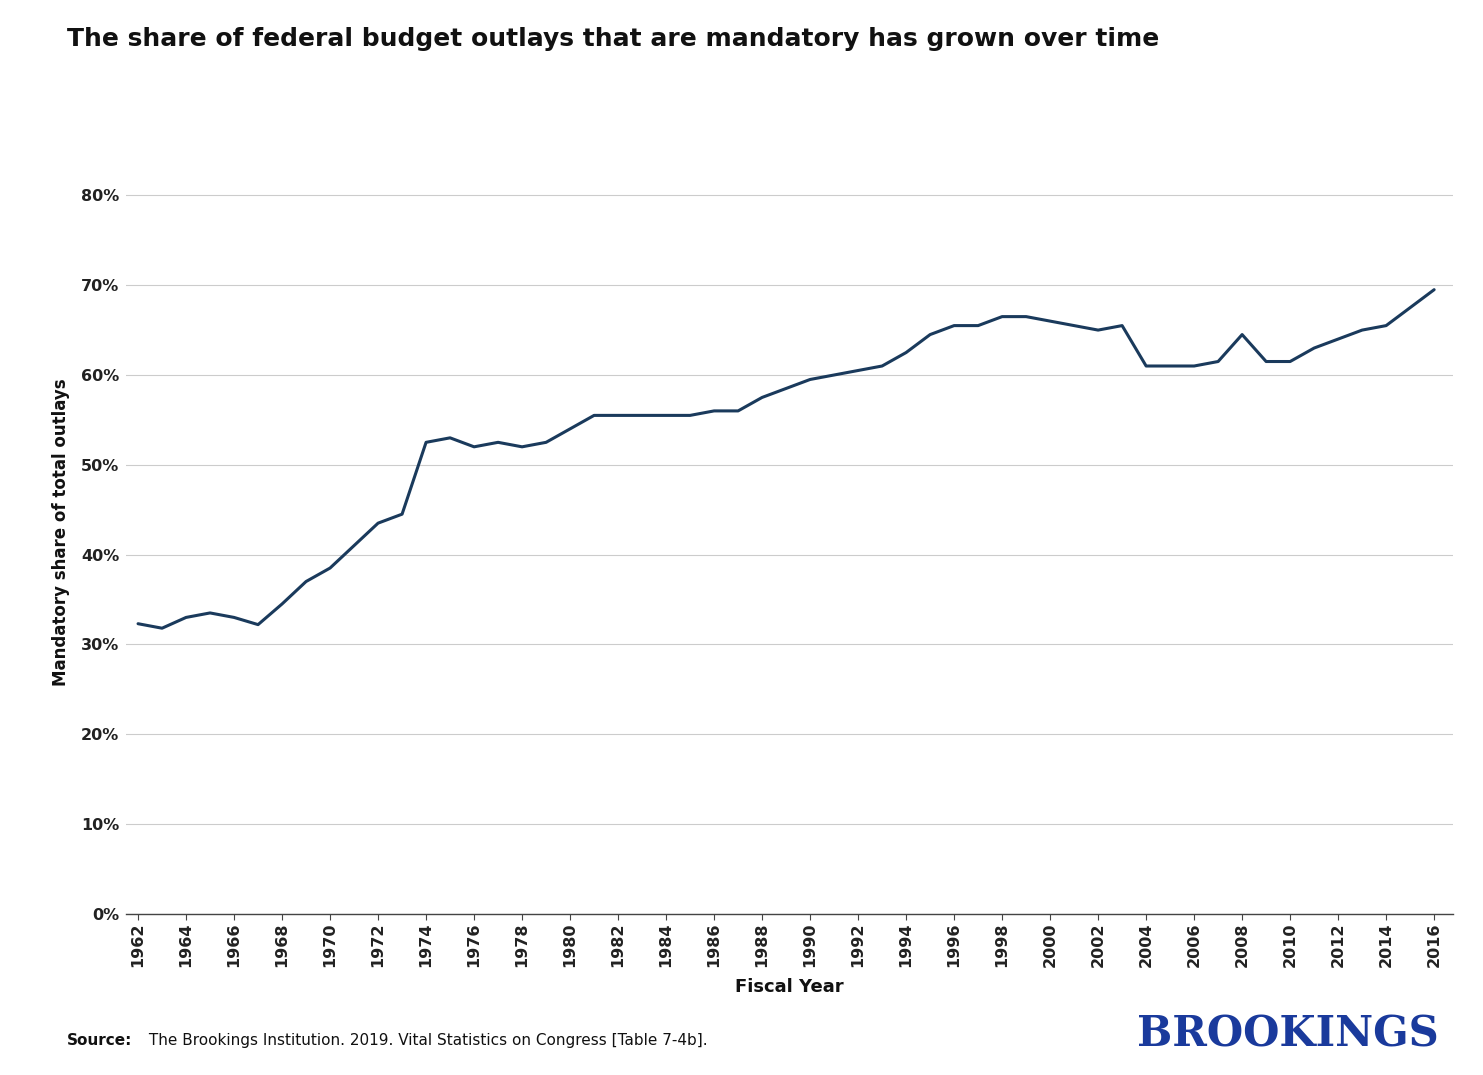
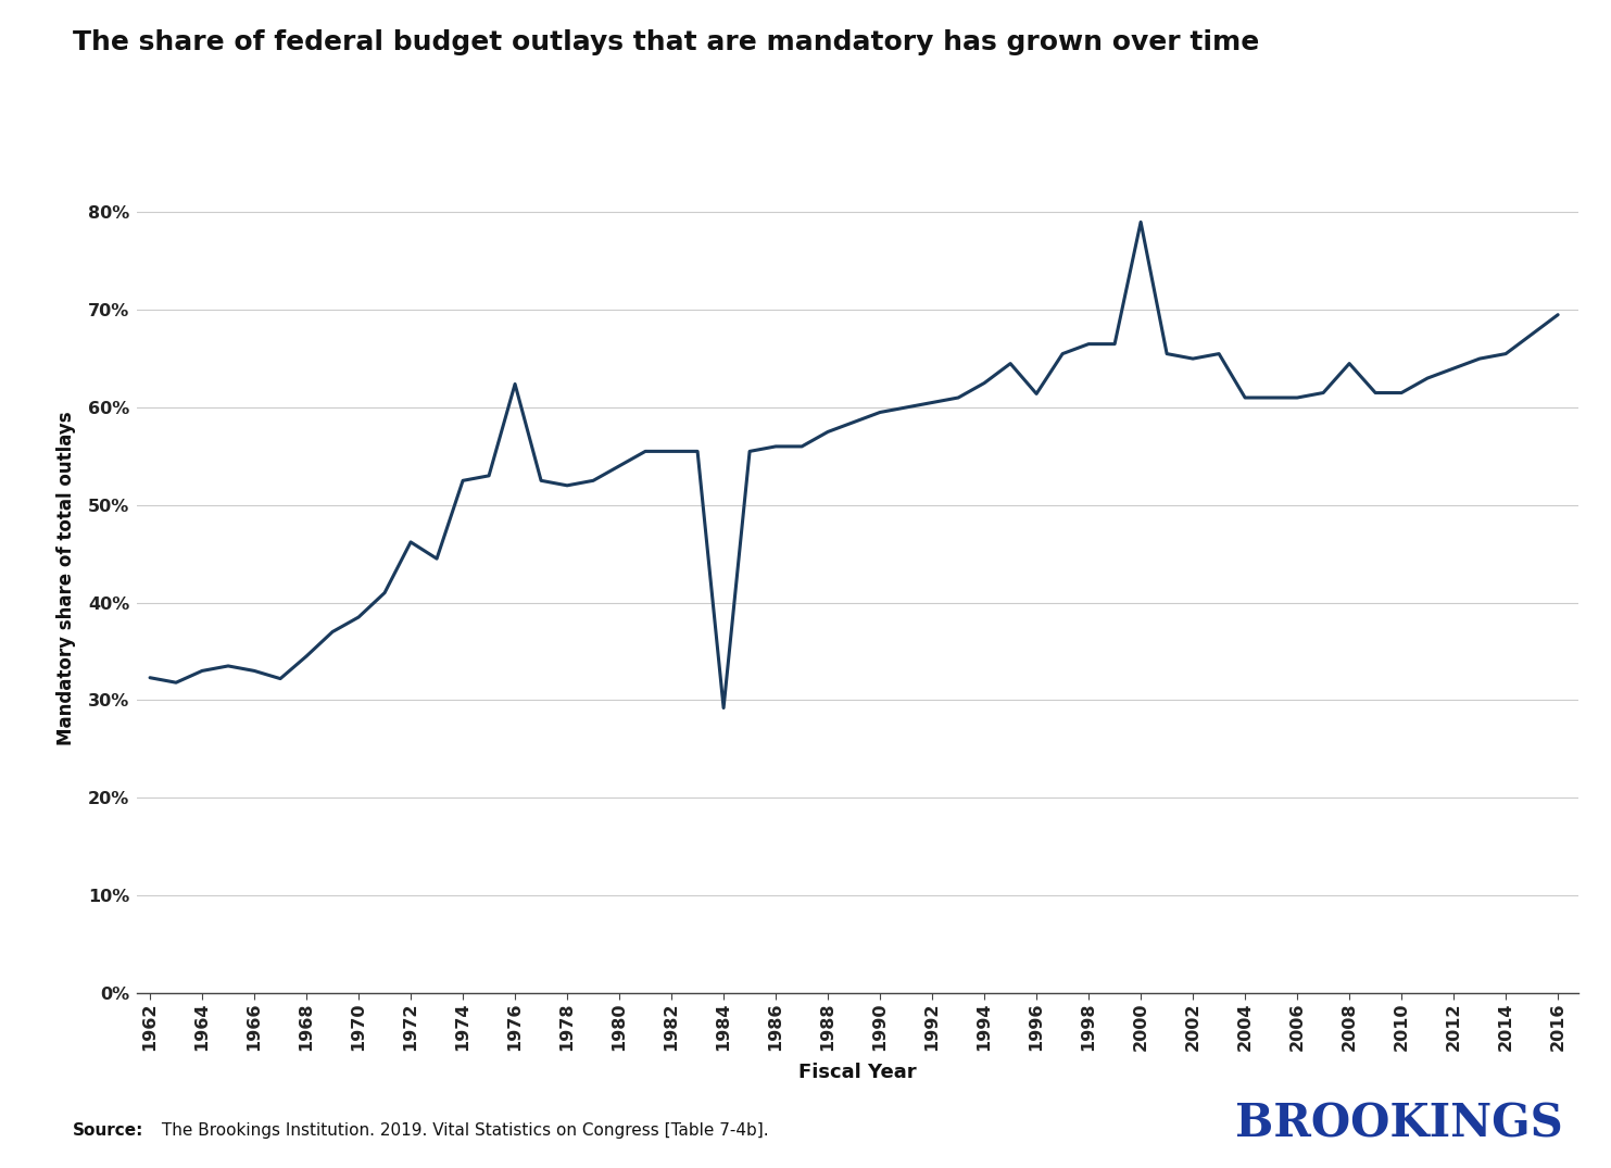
1972: 43.5% -> 46.2%
1976: 52.0% -> 62.4%
1984: 55.5% -> 29.2%
1996: 65.5% -> 61.4%
2000: 66.0% -> 79.0%
